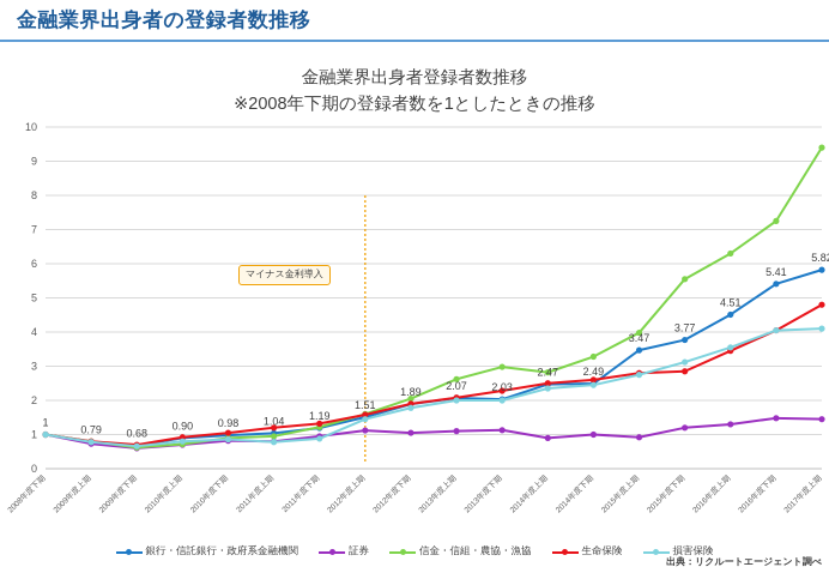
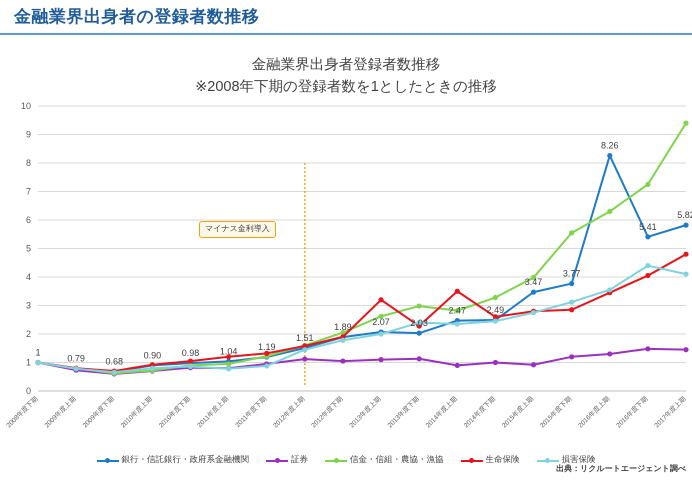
生命保険/2013年度上期: 2.1 -> 3.2
損害保険/2013年度下期: 2.0 -> 2.4
生命保険/2014年度上期: 2.5 -> 3.5
銀行・信託銀行・政府系金融機関/2016年度上期: 4.51 -> 8.26
損害保険/2016年度下期: 4.0 -> 4.4
